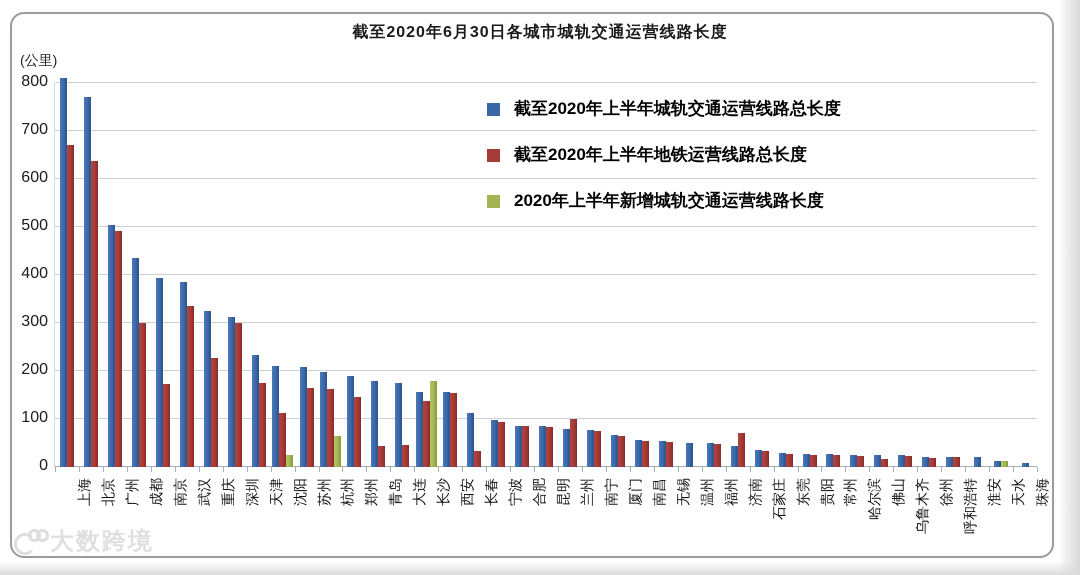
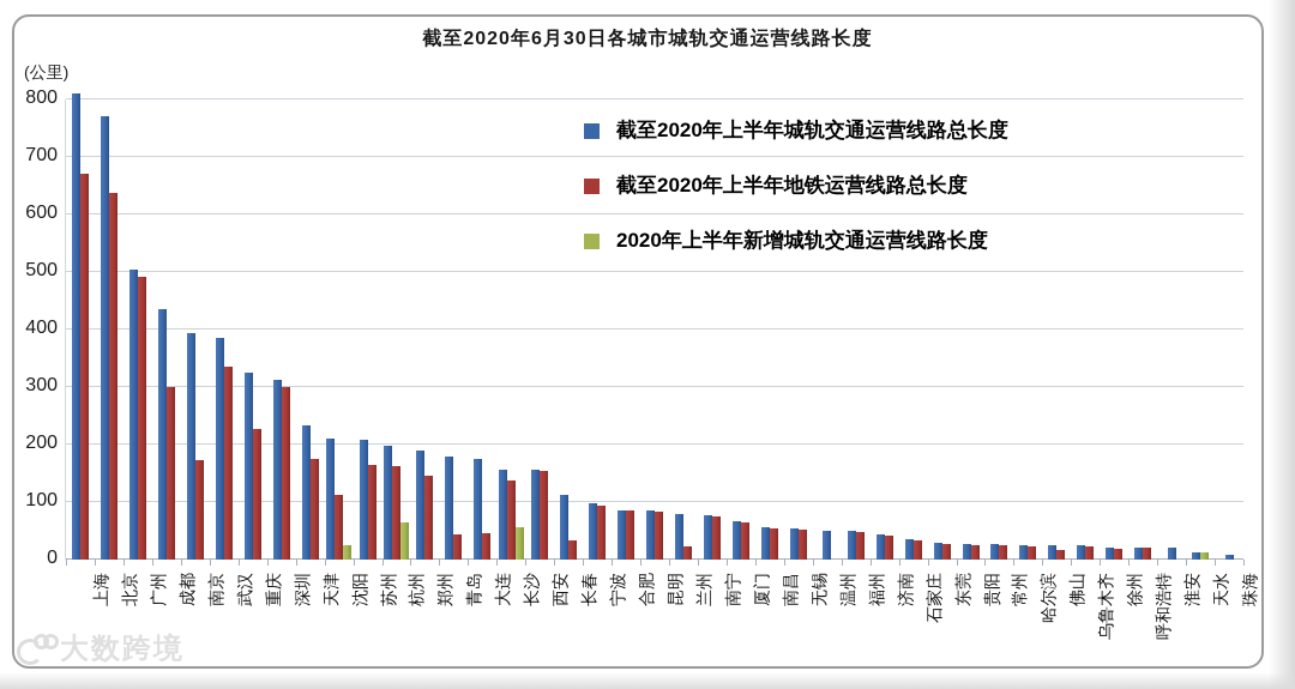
2020年上半年新增城轨交通运营线路长度/长沙: 180 -> 60
截至2020年上半年地铁运营线路总长度/兰州: 100 -> 20
截至2020年上半年地铁运营线路总长度/济南: 70 -> 40
